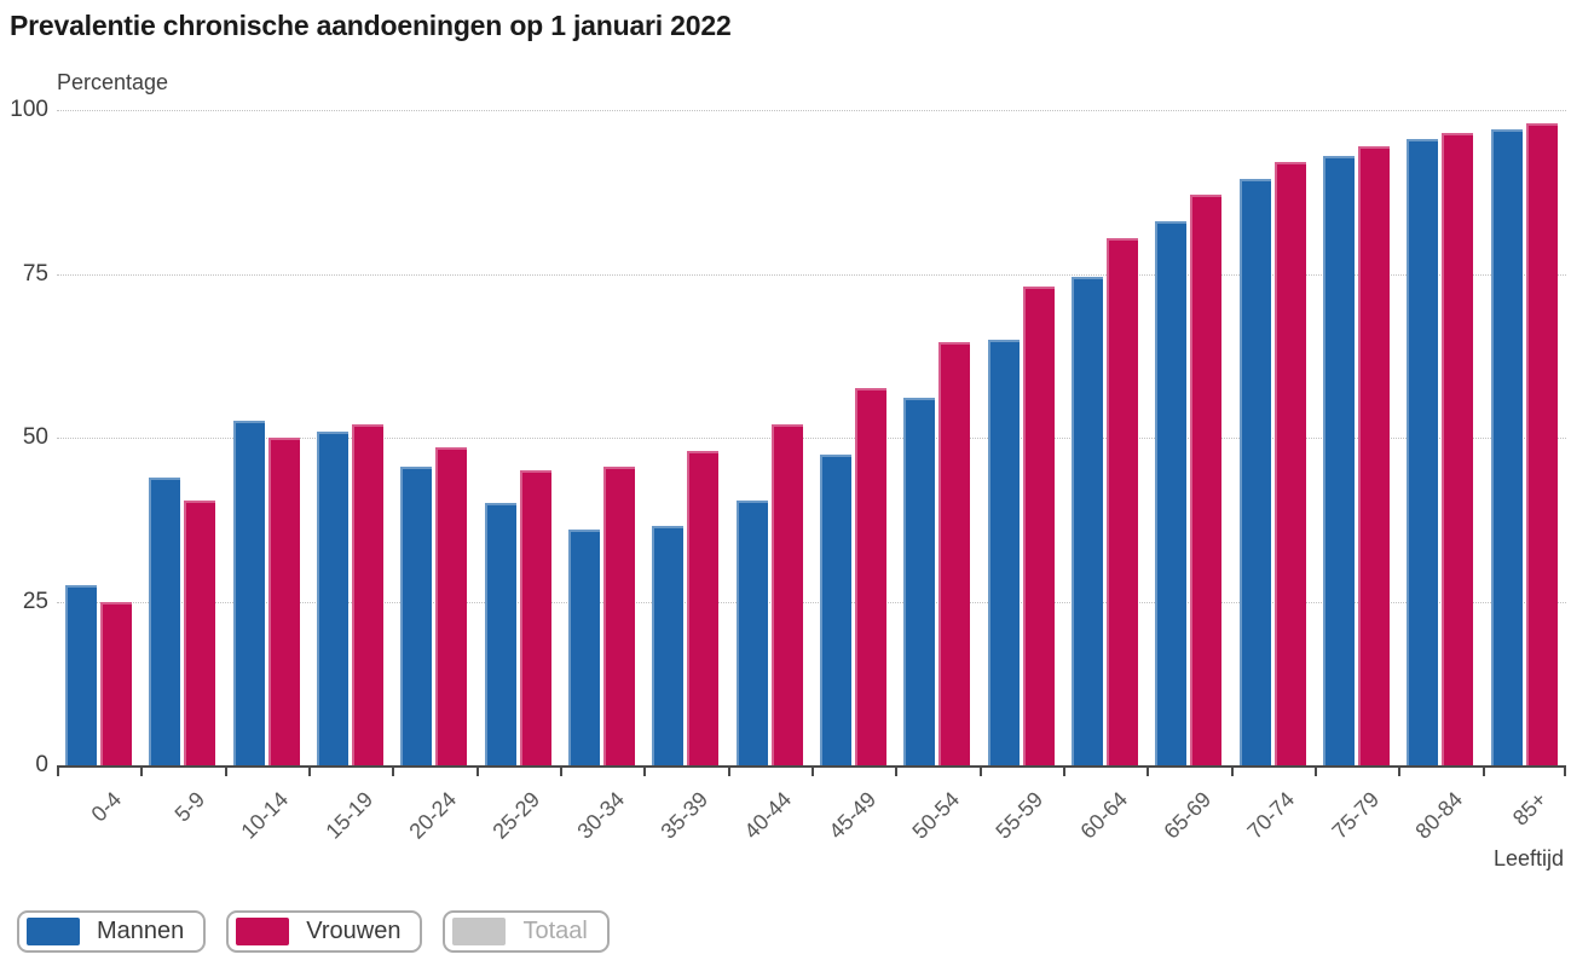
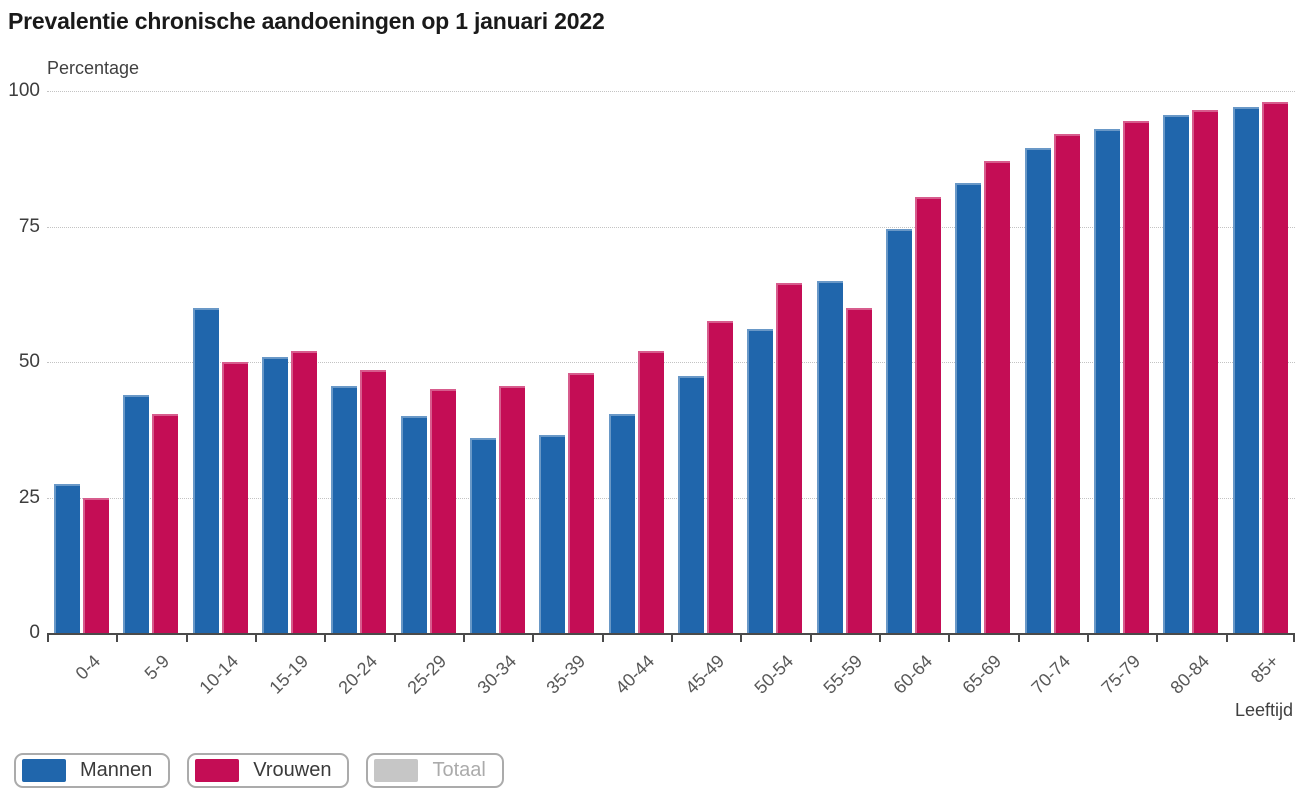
Mannen/10-14: 52 -> 60
Vrouwen/55-59: 73 -> 60
